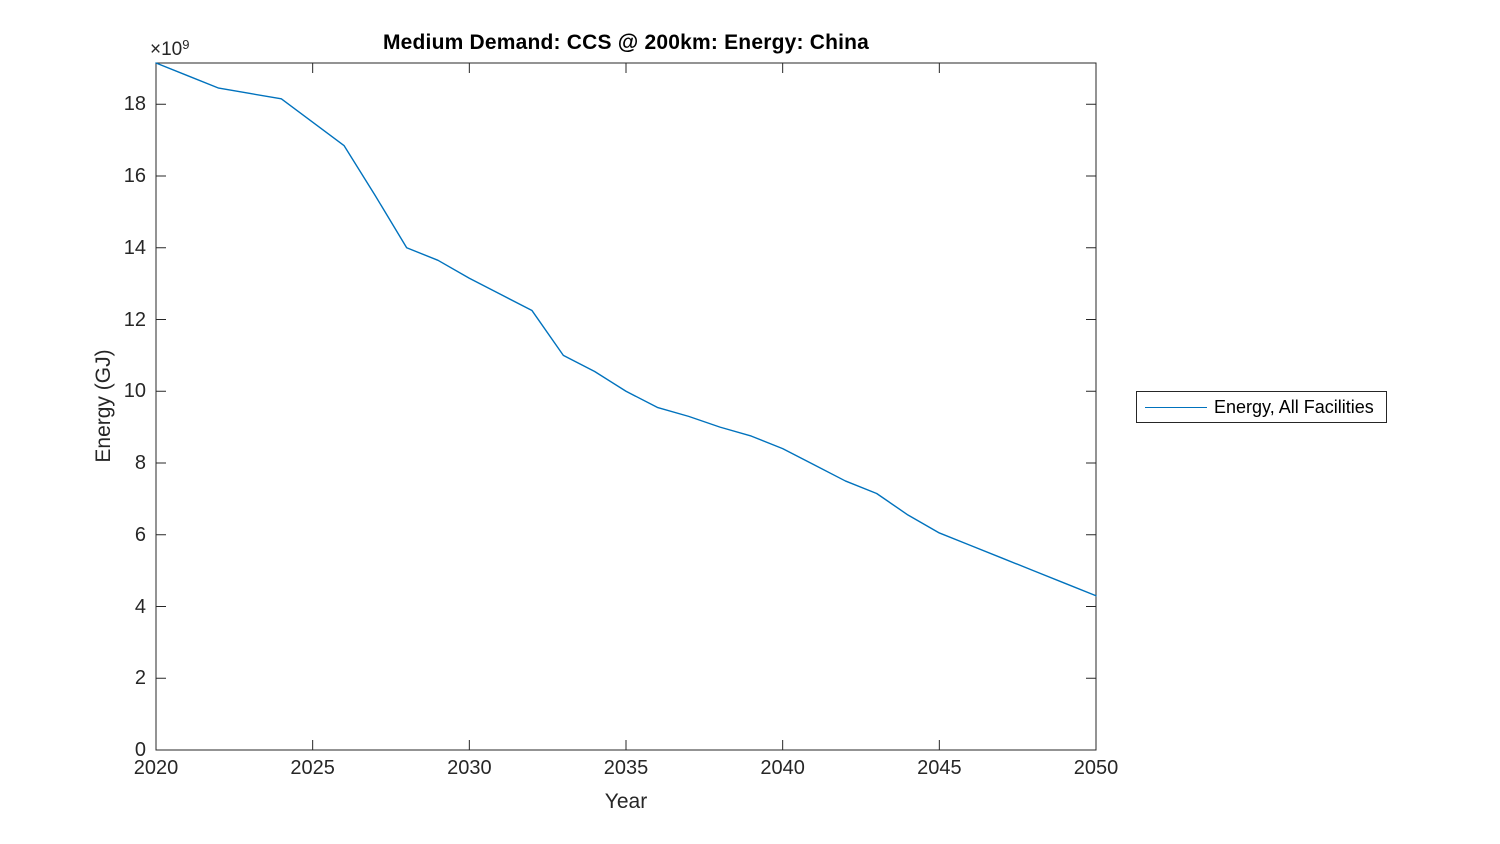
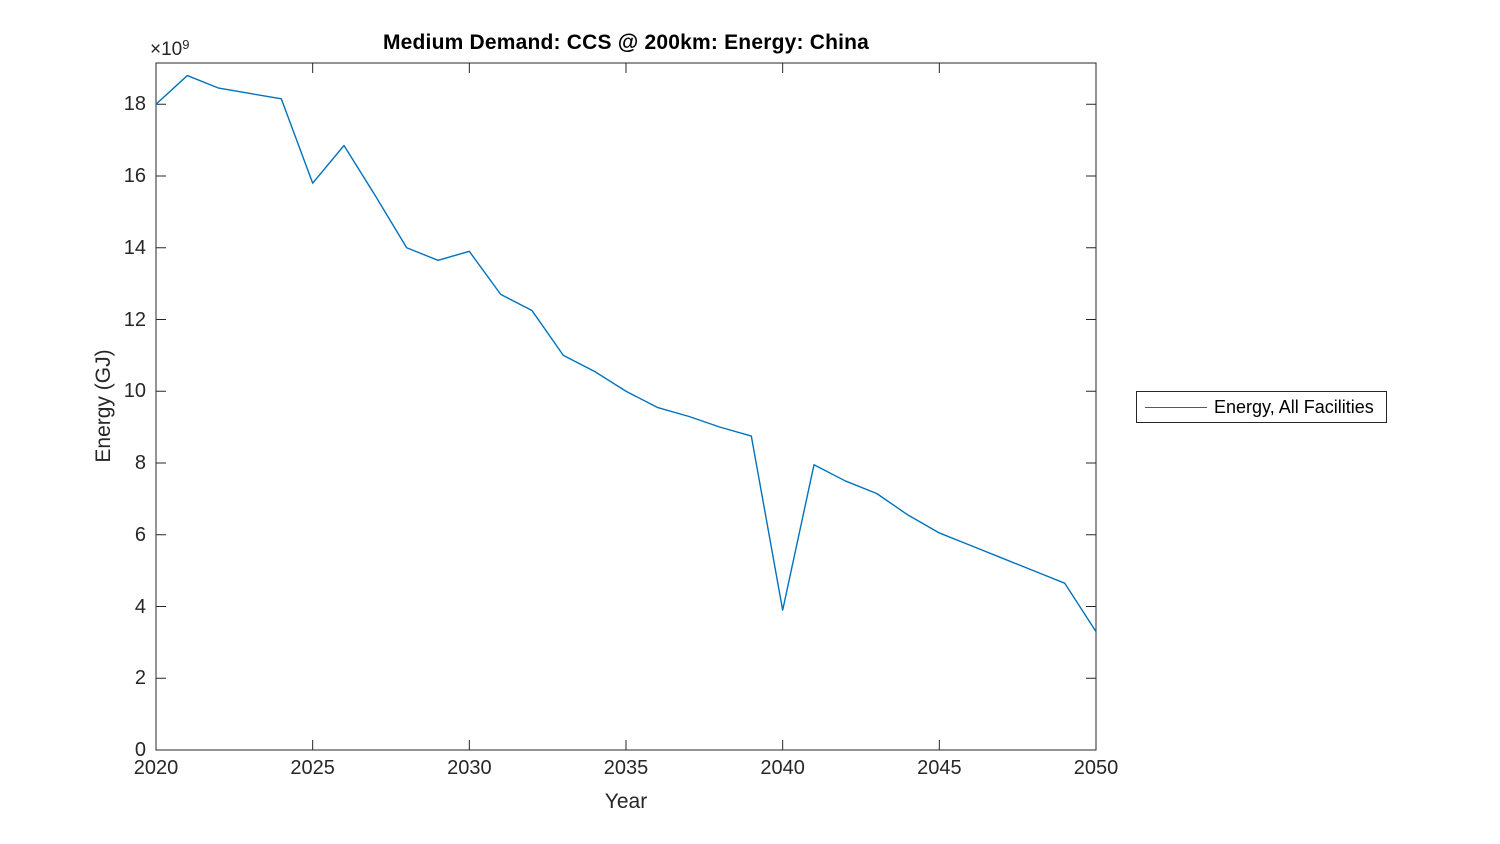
2020: 19.1 -> 18.0
2025: 17.5 -> 15.8
2030: 13.2 -> 13.9
2040: 8.4 -> 3.9
2050: 4.3 -> 3.3
